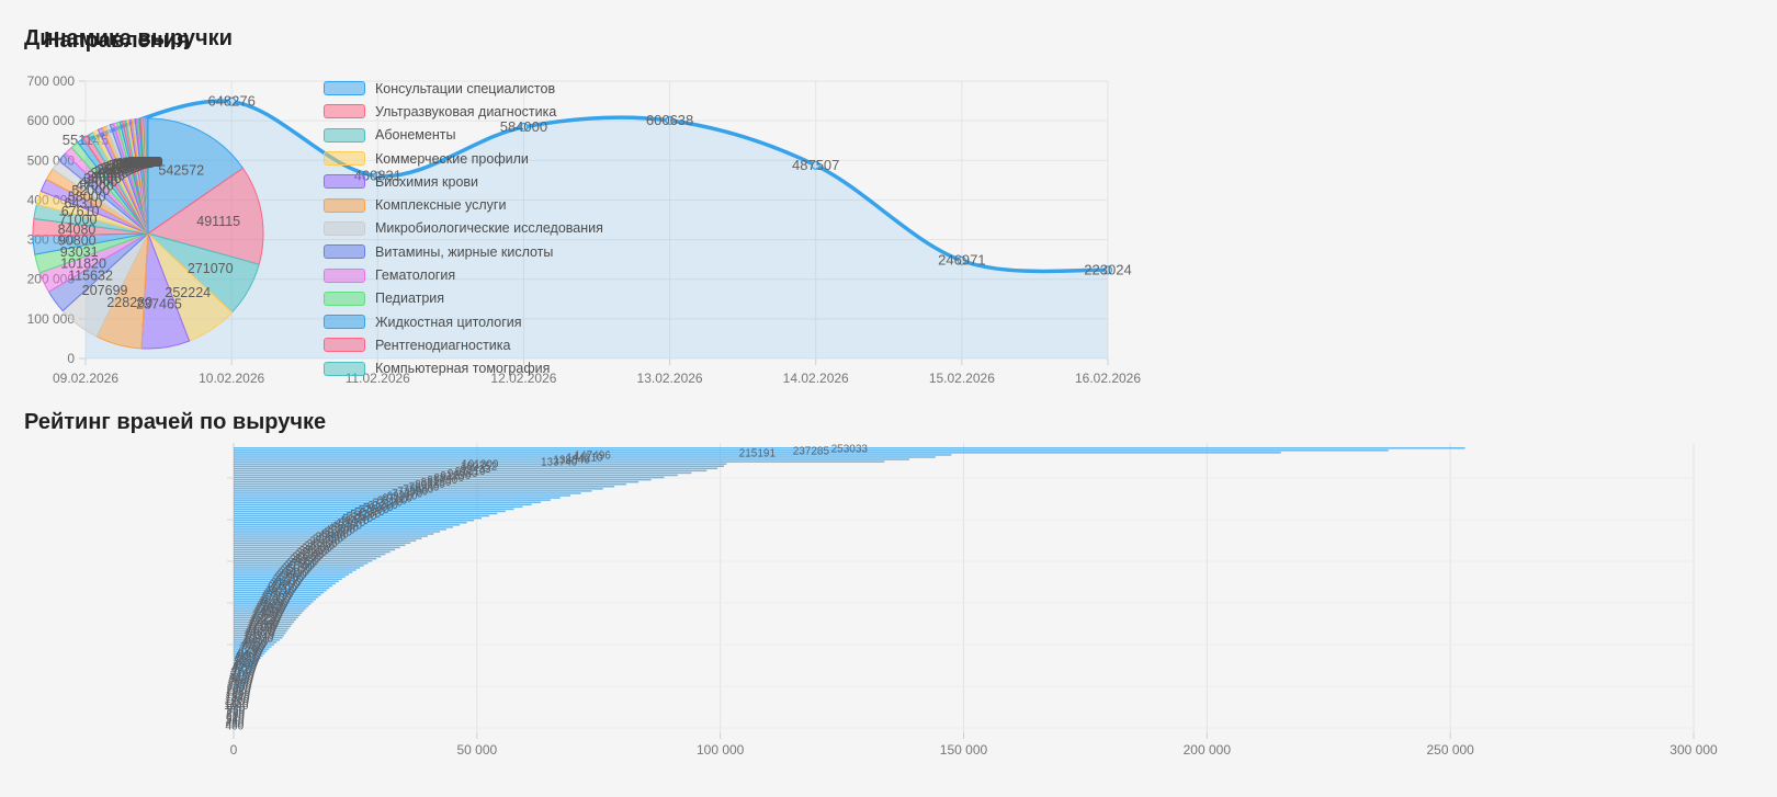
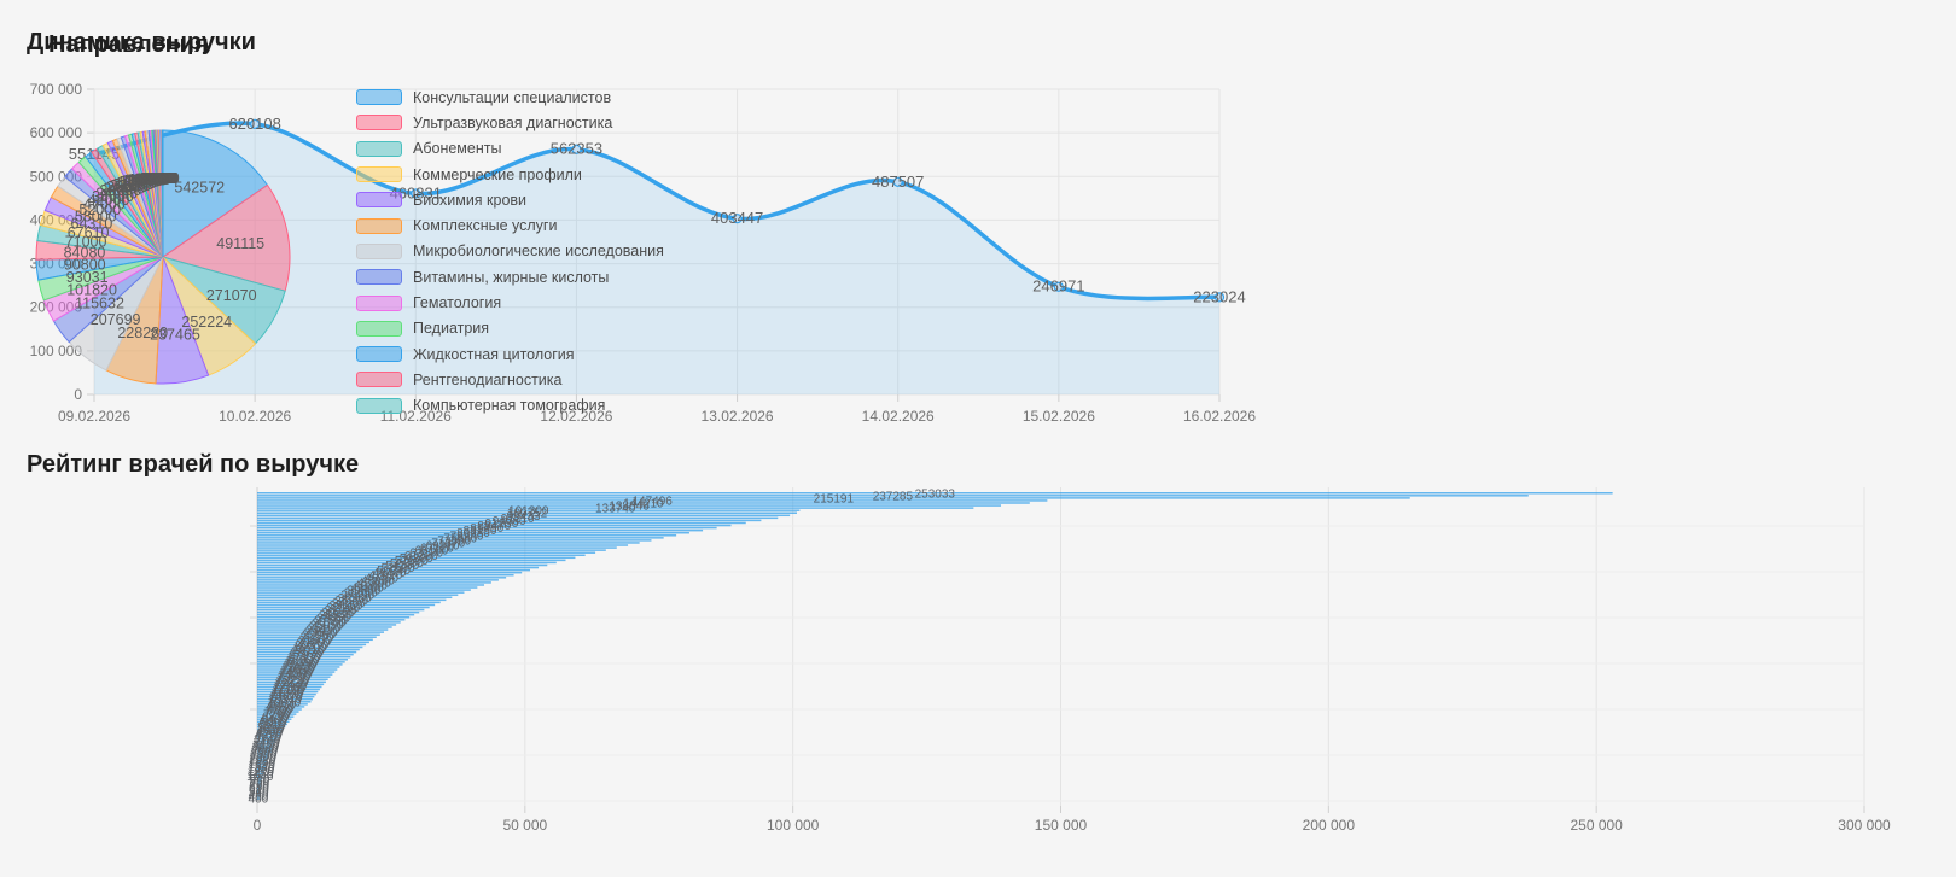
Динамика выручки/10.02.2026: 648276 -> 620108
Динамика выручки/12.02.2026: 584000 -> 562353
Динамика выручки/13.02.2026: 600638 -> 403447
